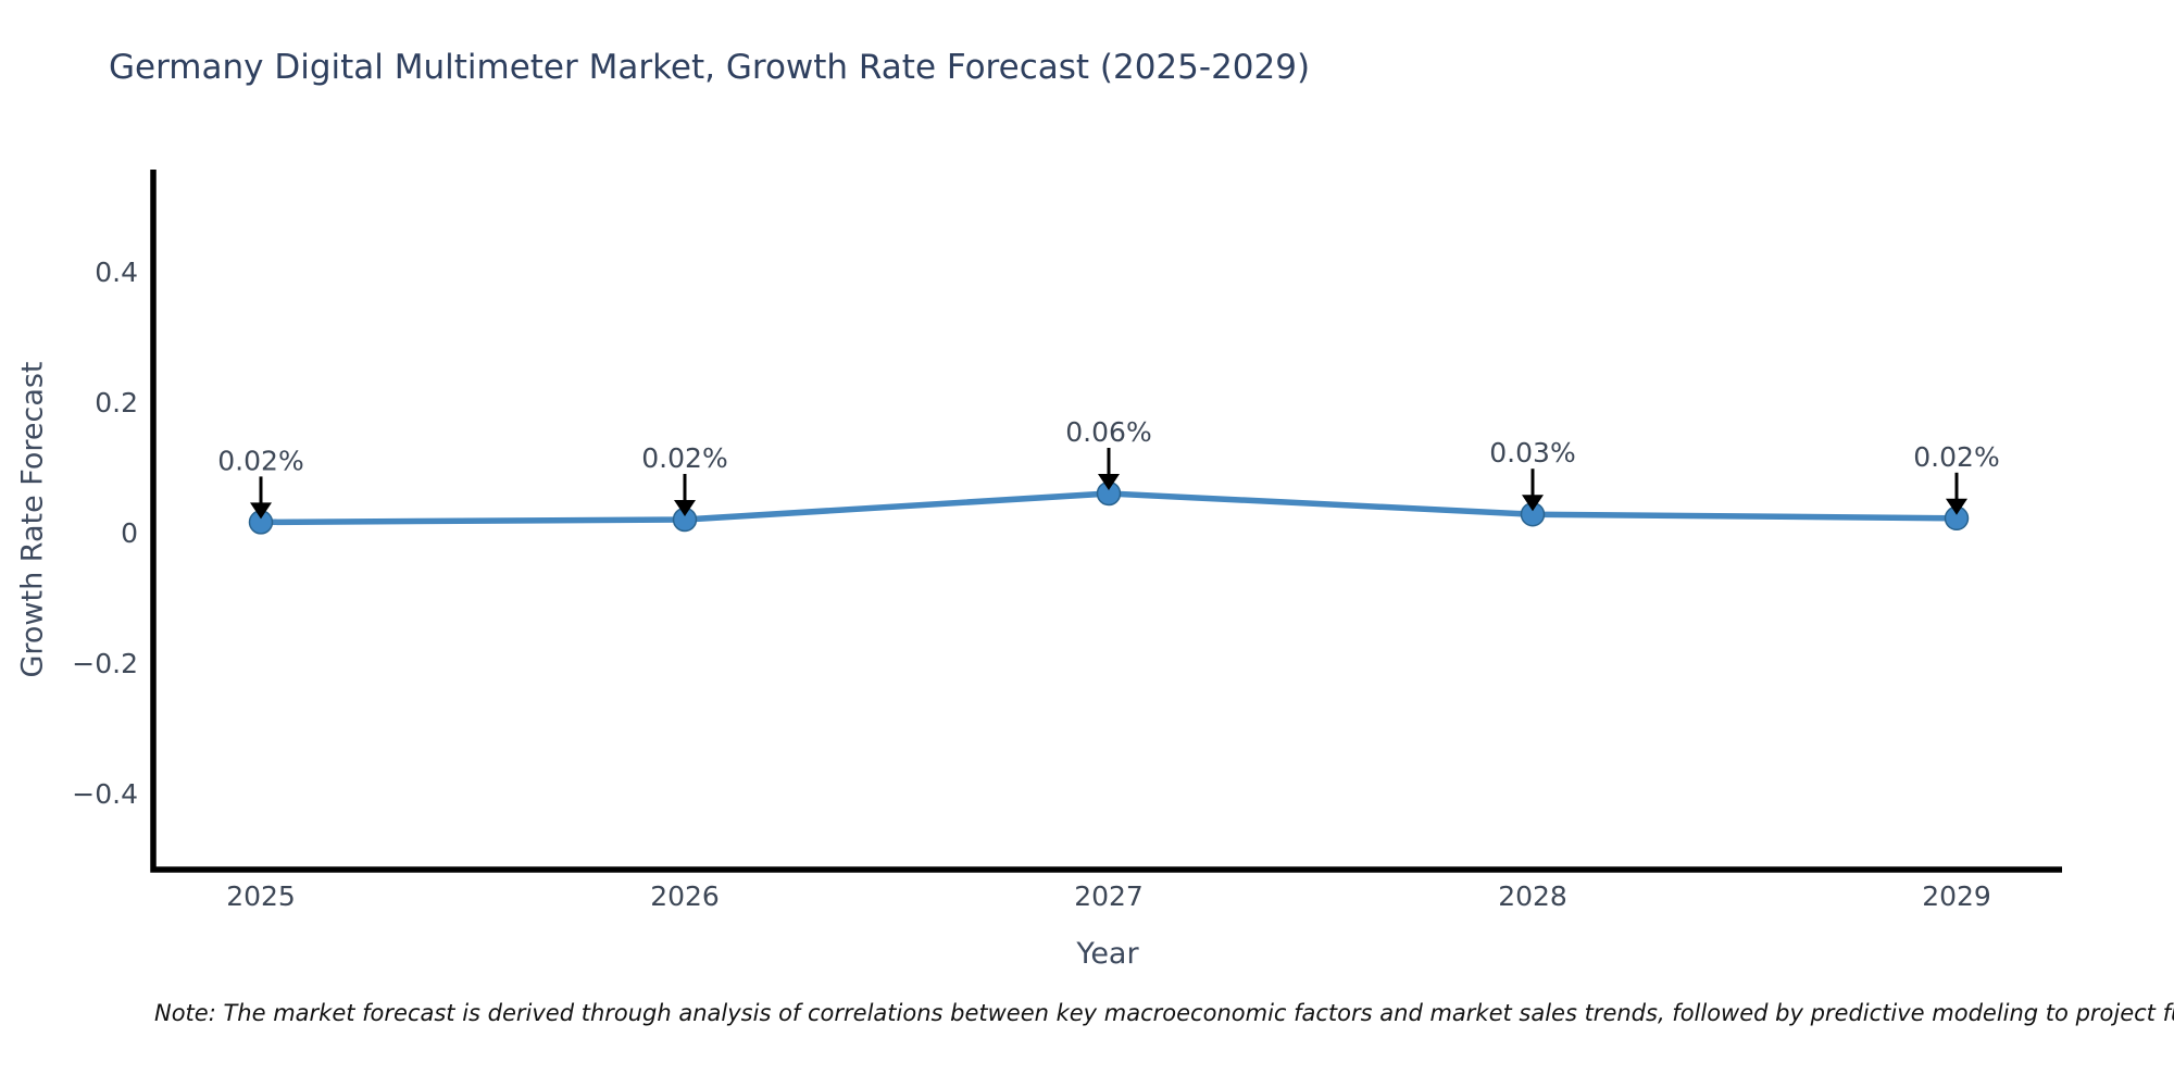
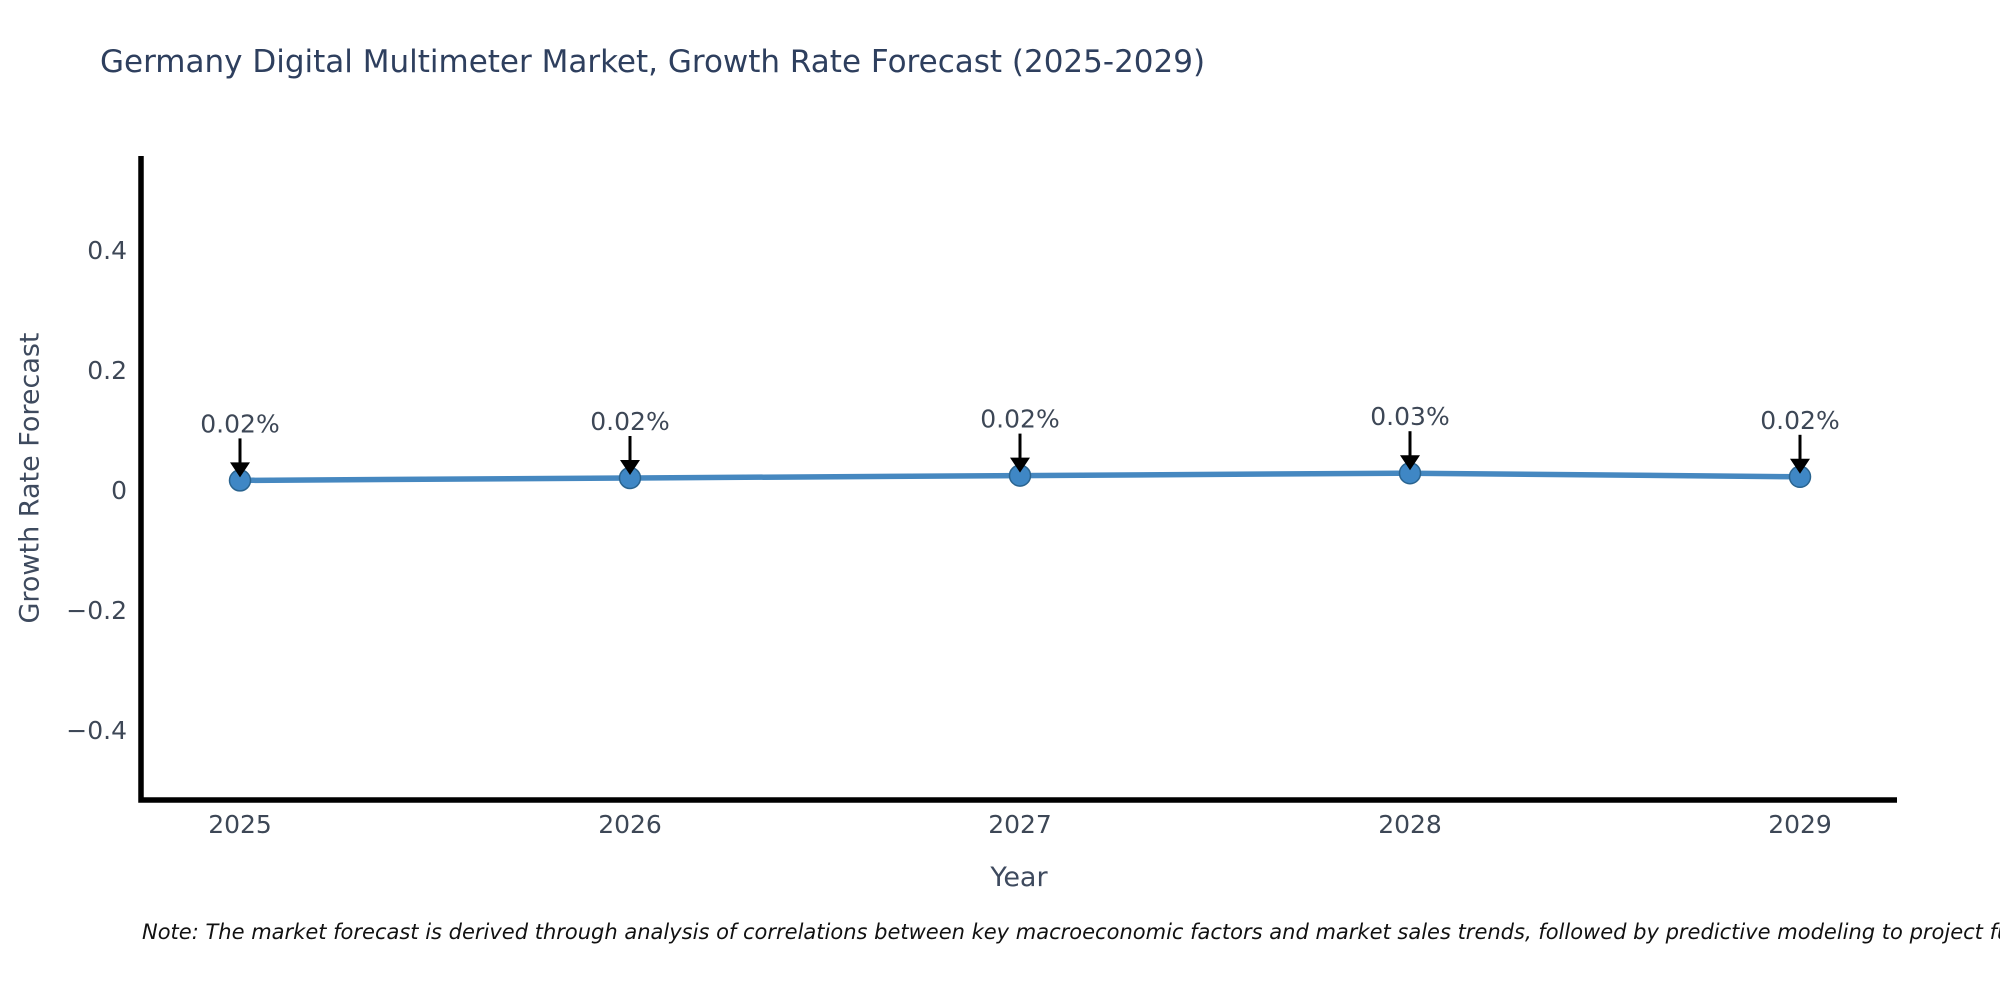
2027: 0.06% -> 0.02%
